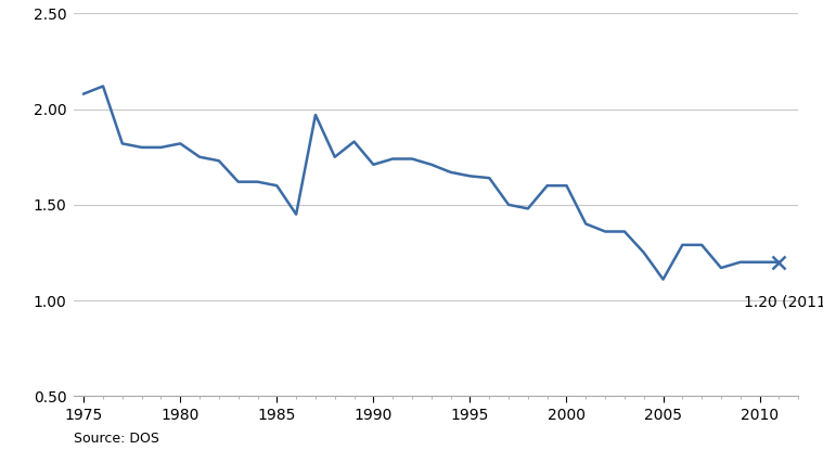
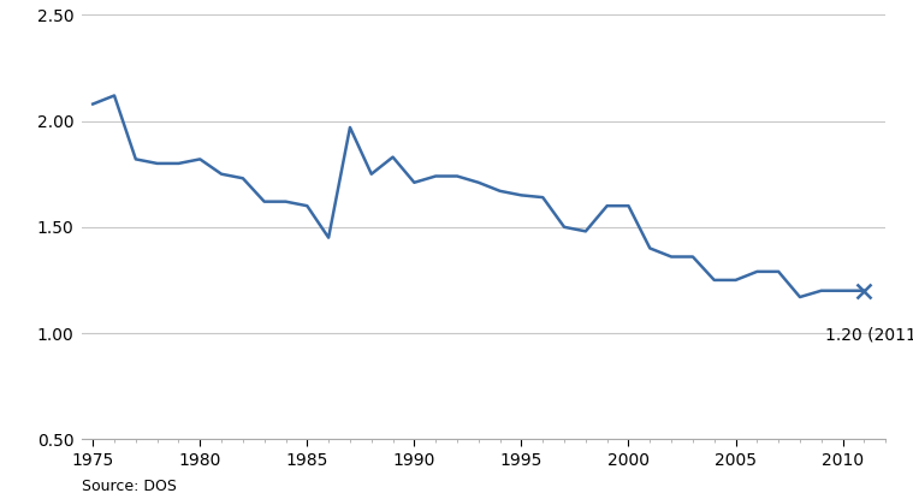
2005: 1.11 -> 1.25
